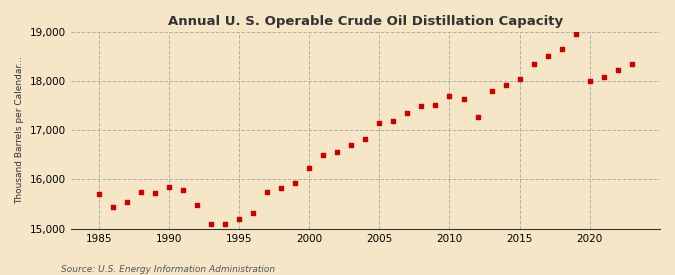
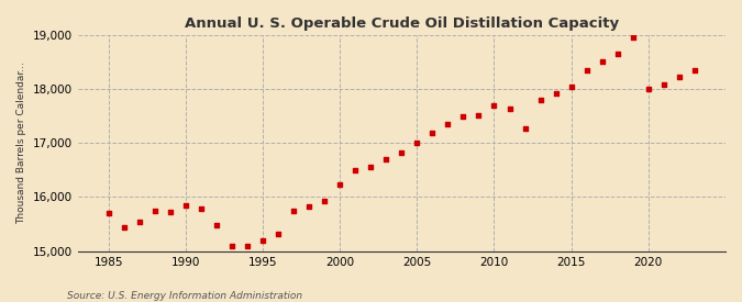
2005: 17,150 -> 17,010
